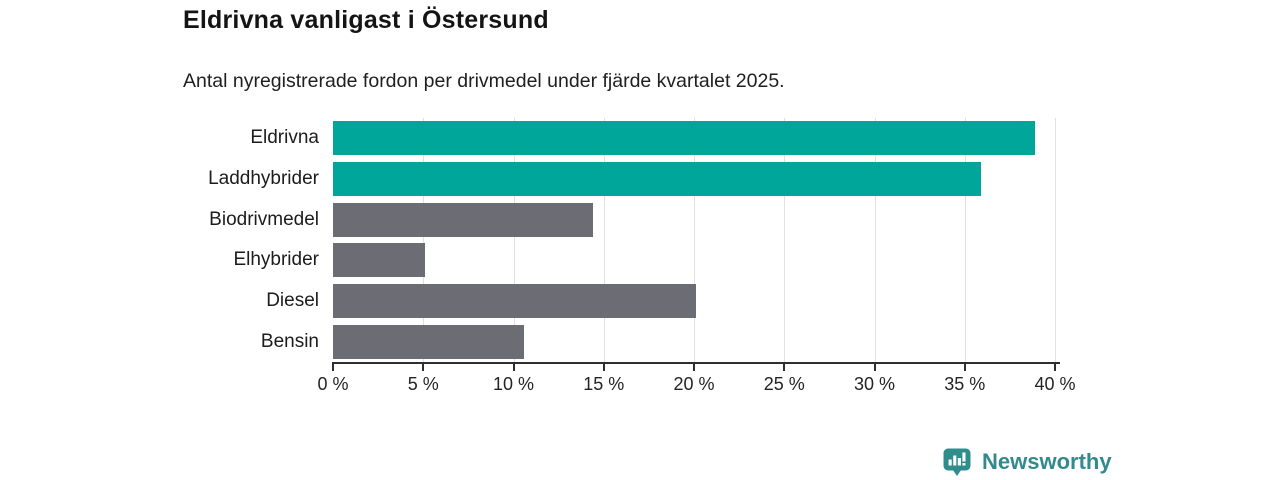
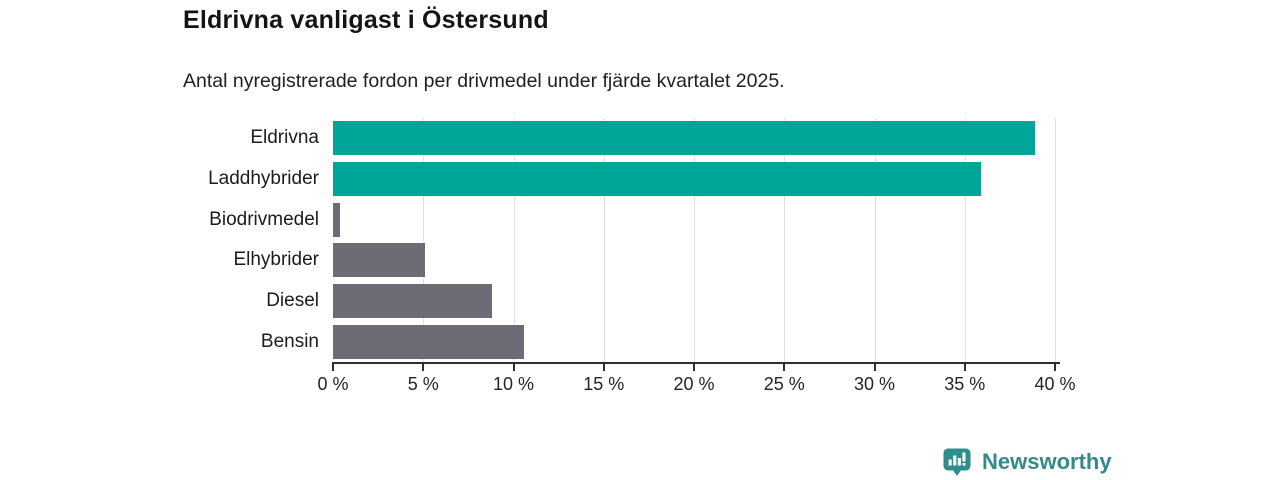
Biodrivmedel: 14.4% -> 0.4%
Diesel: 20.1% -> 8.8%
